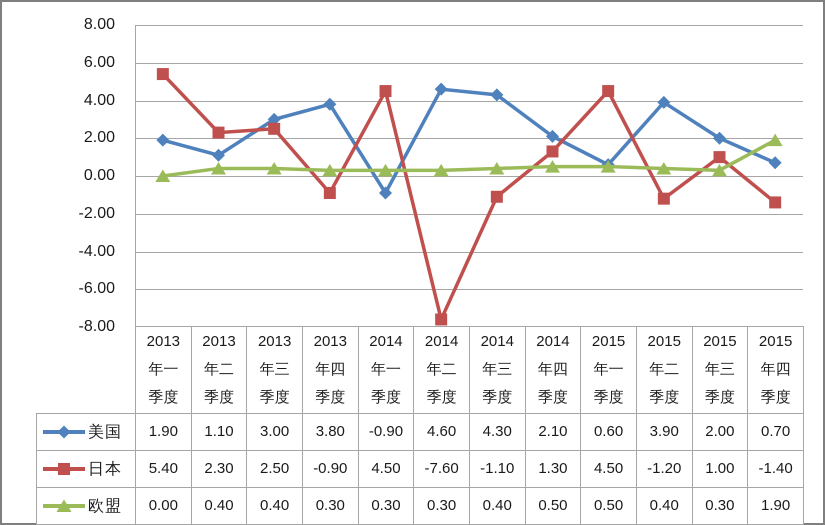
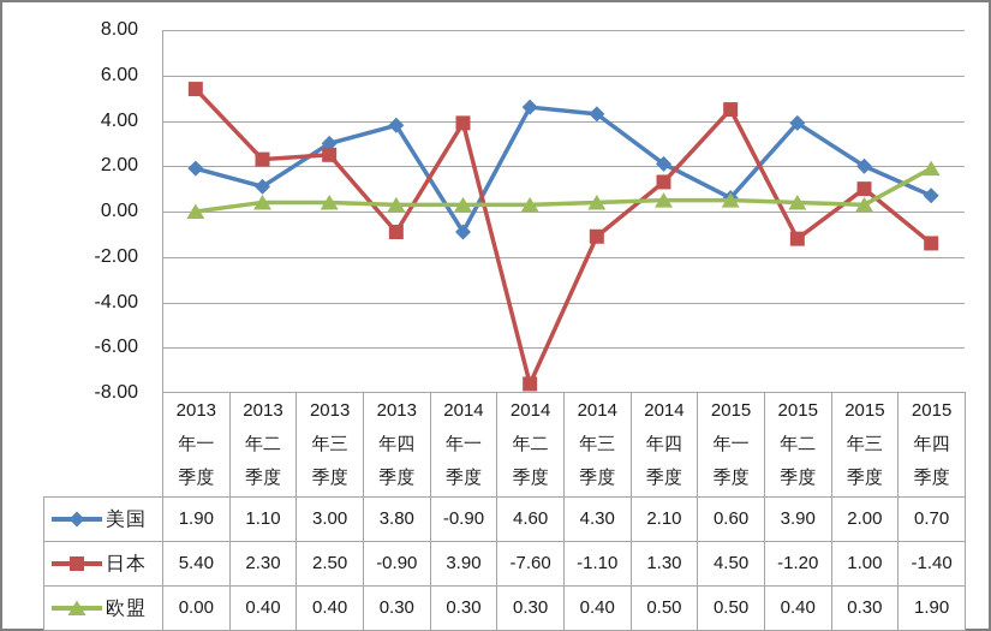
日本/2014年一季度: 4.50 -> 3.90
